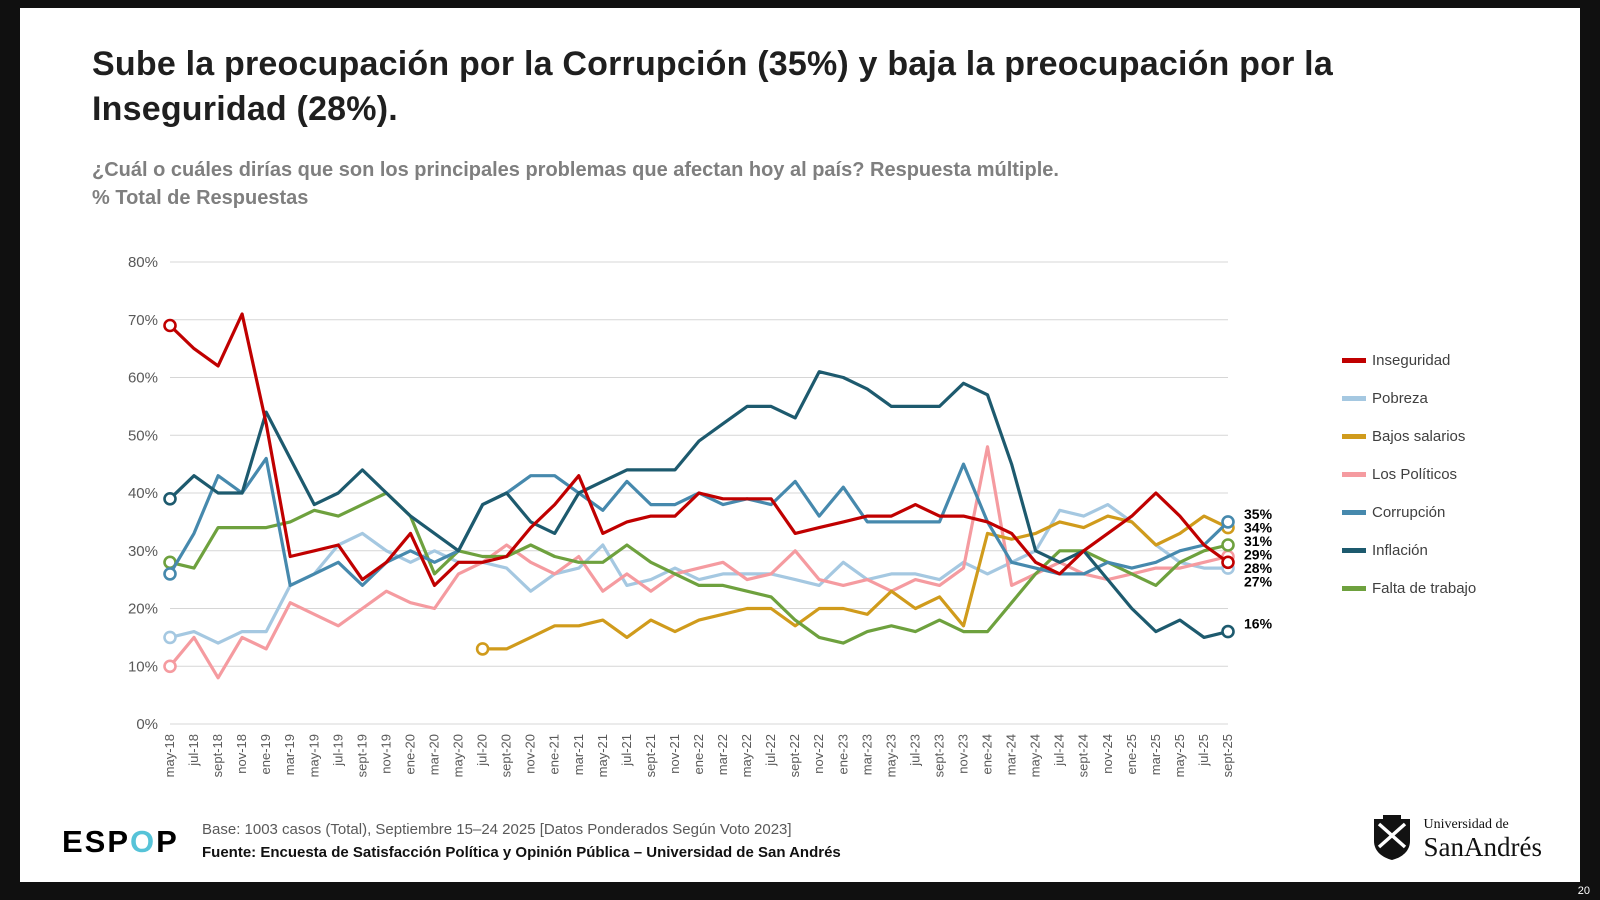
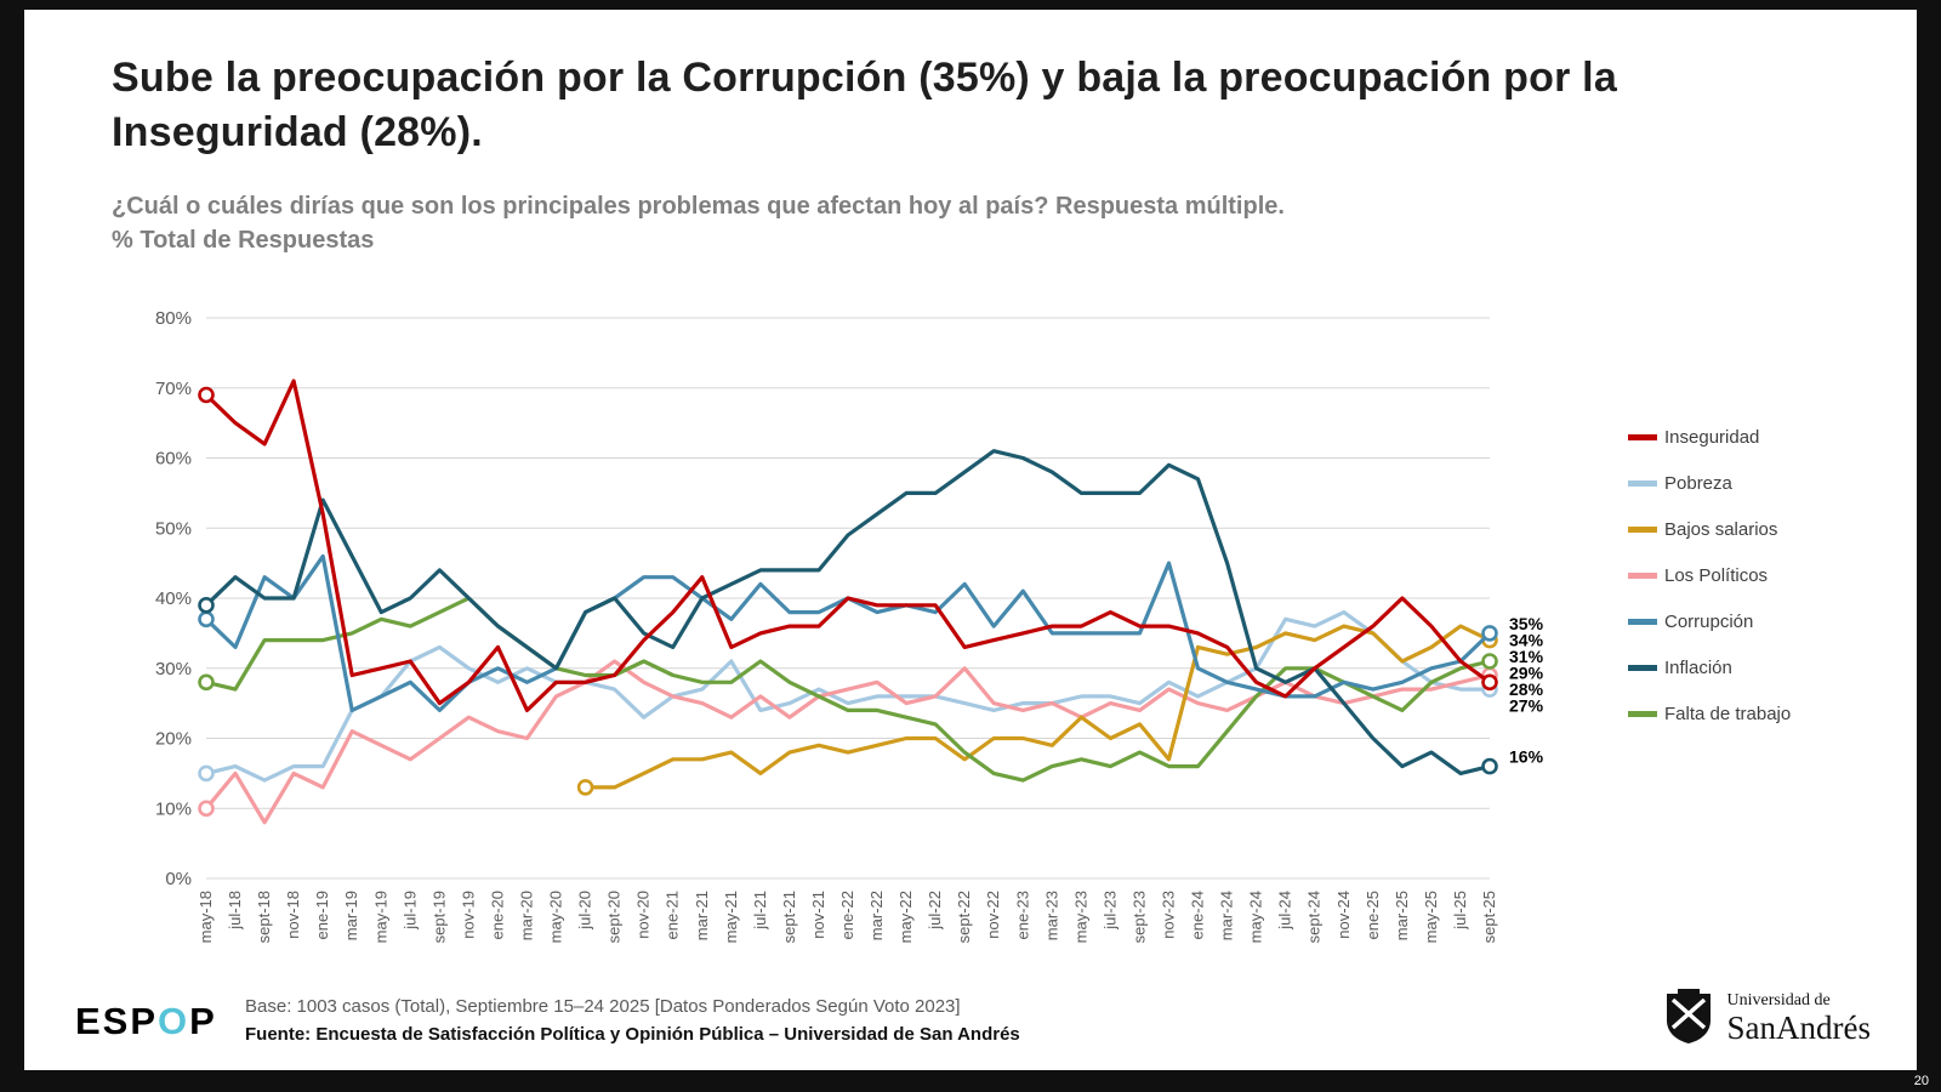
Corrupción/may-18: 26% -> 37%
Falta de trabajo/mar-20: 26% -> 33%
Los Políticos/mar-21: 29% -> 25%
Bajos salarios/nov-21: 16% -> 19%
Inflación/sept-22: 53% -> 58%
Pobreza/ene-23: 28% -> 25%
Los Políticos/ene-24: 48% -> 25%
Corrupción/ene-24: 35% -> 30%
